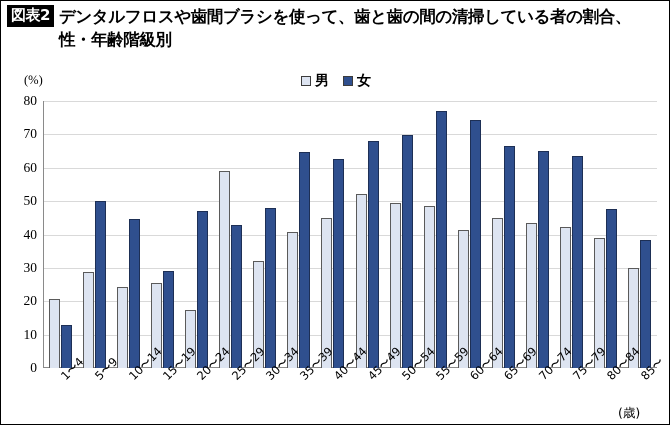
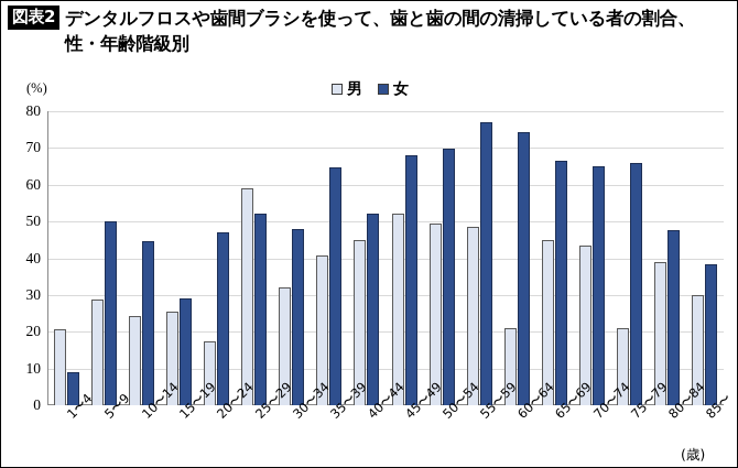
女/1〜4: 13 -> 9
女/25〜29: 43 -> 52
女/40〜44: 63 -> 52
男/60〜64: 42 -> 21
男/75〜79: 42 -> 21
女/75〜79: 64 -> 66
